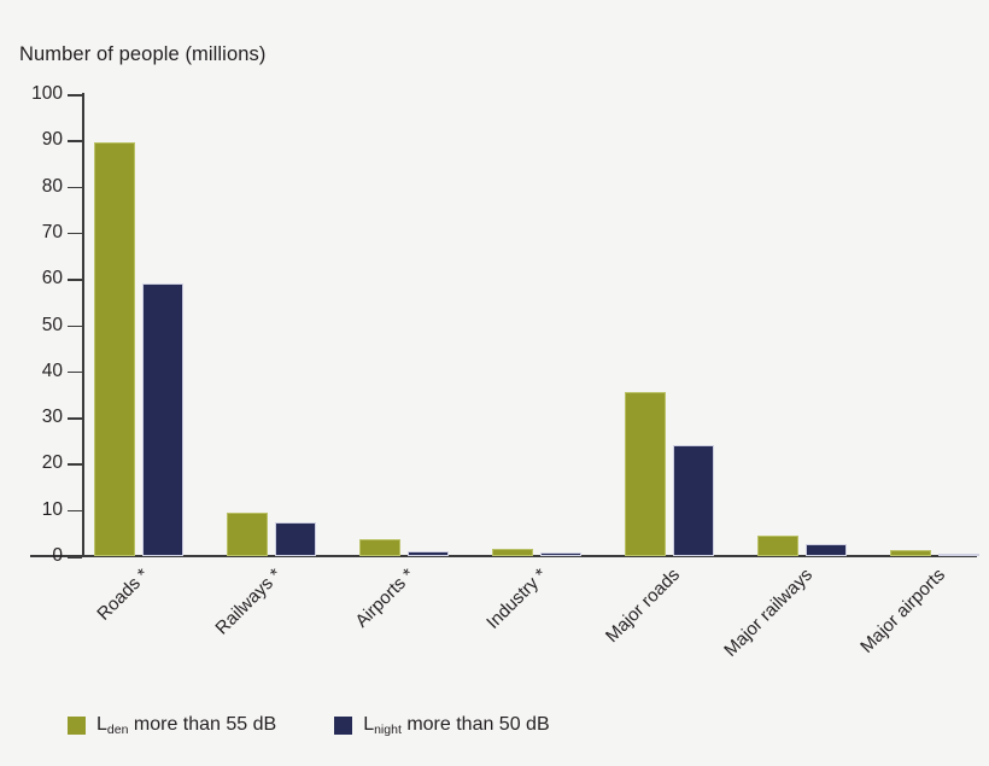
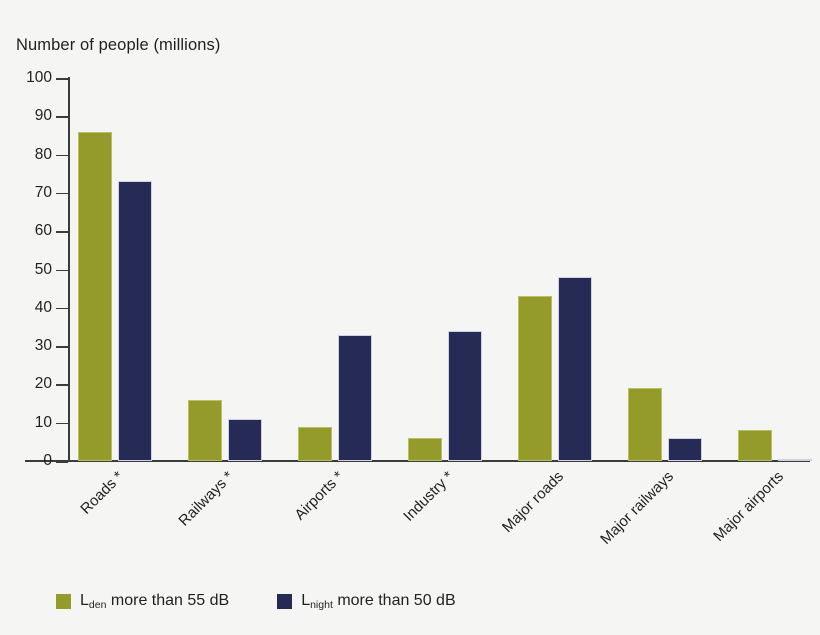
Lden more than 55 dB/Roads *: 90 -> 86
Lnight more than 50 dB/Roads *: 59 -> 73
Lden more than 55 dB/Railways *: 10 -> 16
Lnight more than 50 dB/Railways *: 7 -> 11
Lden more than 55 dB/Airports *: 4 -> 9
Lnight more than 50 dB/Airports *: 1 -> 33
Lden more than 55 dB/Industry *: 2 -> 6
Lnight more than 50 dB/Industry *: 1 -> 34
Lden more than 55 dB/Major roads: 36 -> 43
Lnight more than 50 dB/Major roads: 24 -> 48
Lden more than 55 dB/Major railways: 4 -> 19
Lnight more than 50 dB/Major railways: 3 -> 6
Lden more than 55 dB/Major airports: 1 -> 8
